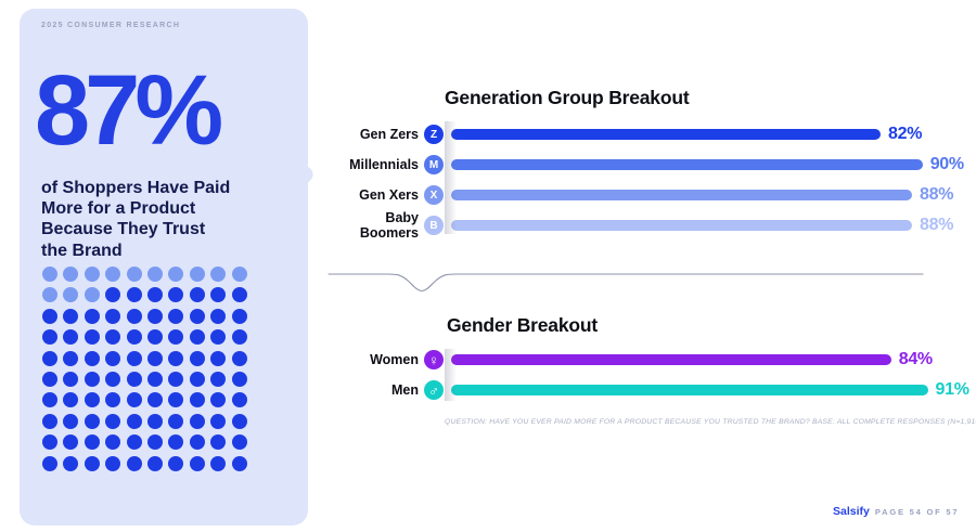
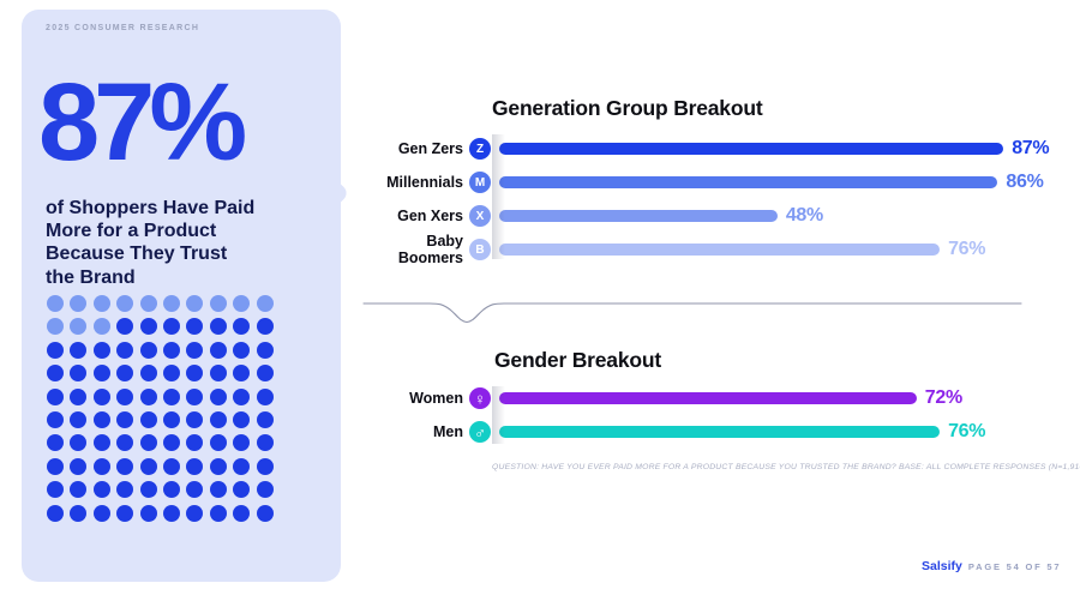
Generation Group Breakout/Gen Zers: 82% -> 87%
Generation Group Breakout/Millennials: 90% -> 86%
Generation Group Breakout/Gen Xers: 88% -> 48%
Generation Group Breakout/Baby Boomers: 88% -> 76%
Gender Breakout/Women: 84% -> 72%
Gender Breakout/Men: 91% -> 76%
